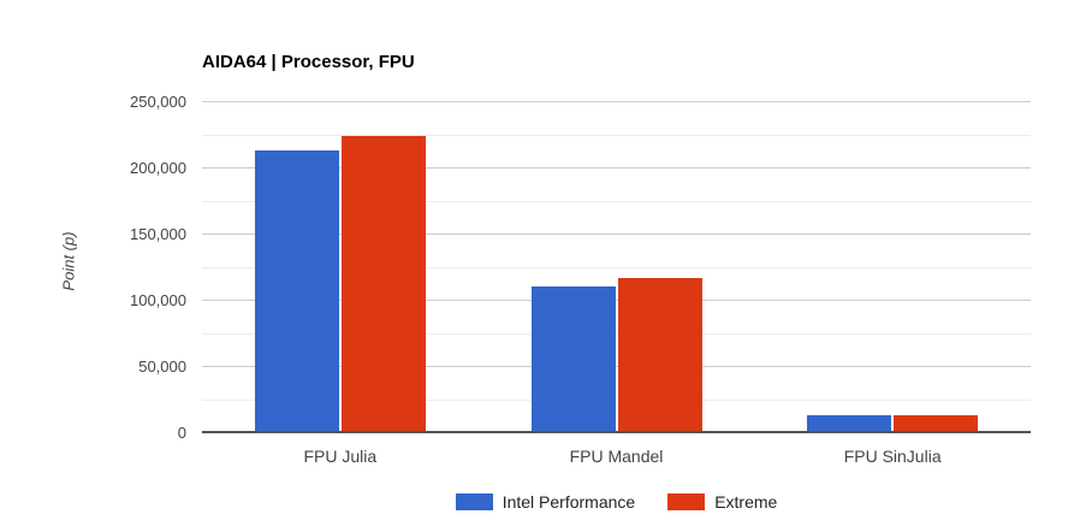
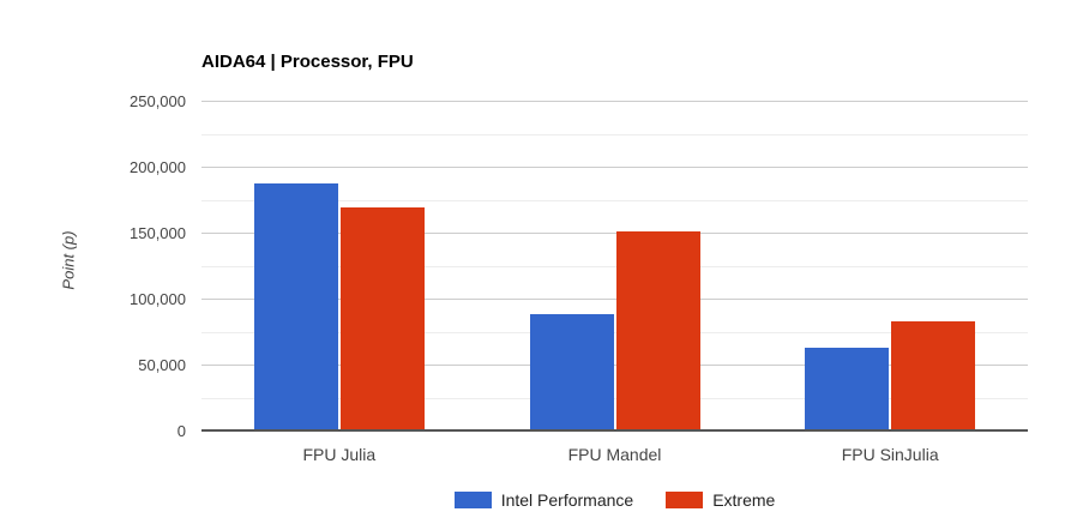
Intel Performance/FPU Julia: 214000 -> 188000
Extreme/FPU Julia: 225000 -> 170000
Intel Performance/FPU Mandel: 111000 -> 89000
Extreme/FPU Mandel: 117000 -> 152000
Intel Performance/FPU SinJulia: 14000 -> 64000
Extreme/FPU SinJulia: 14000 -> 84000
